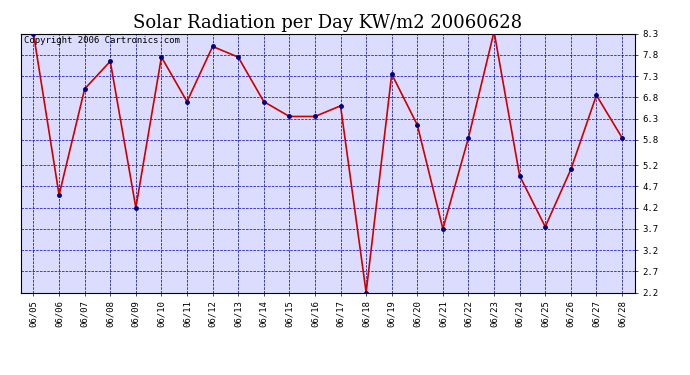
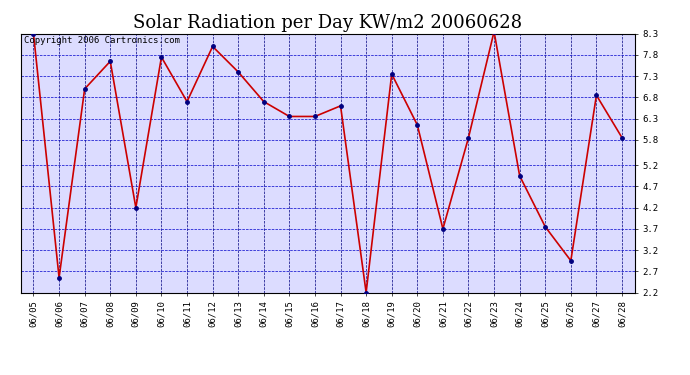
06/06: 4.50 -> 2.55
06/13: 7.75 -> 7.40
06/26: 5.10 -> 2.95
